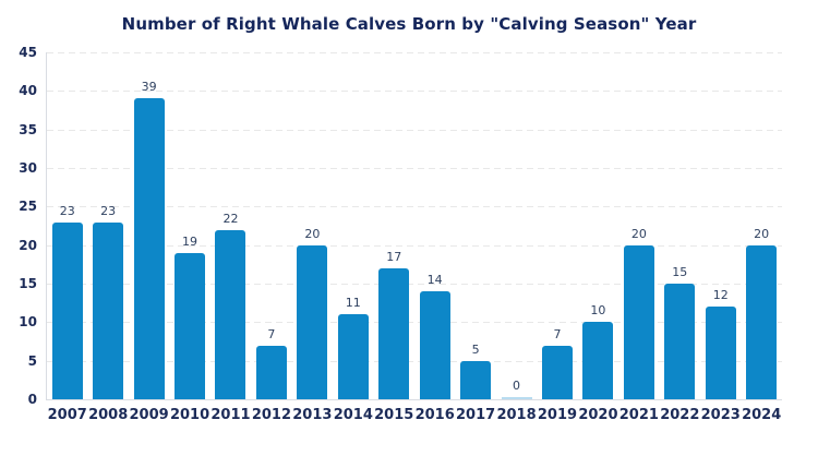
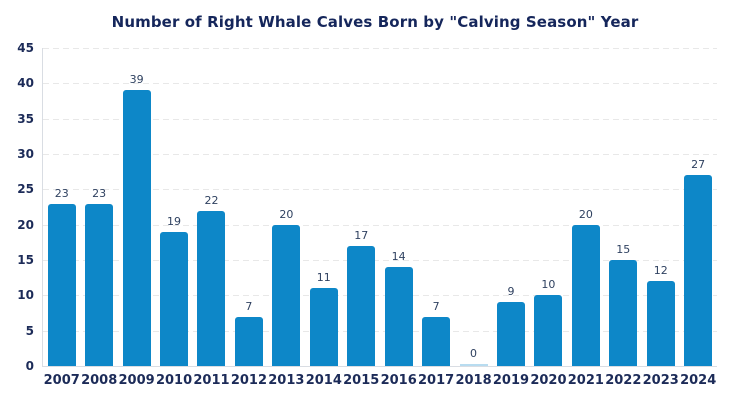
2017: 5 -> 7
2019: 7 -> 9
2024: 20 -> 27
